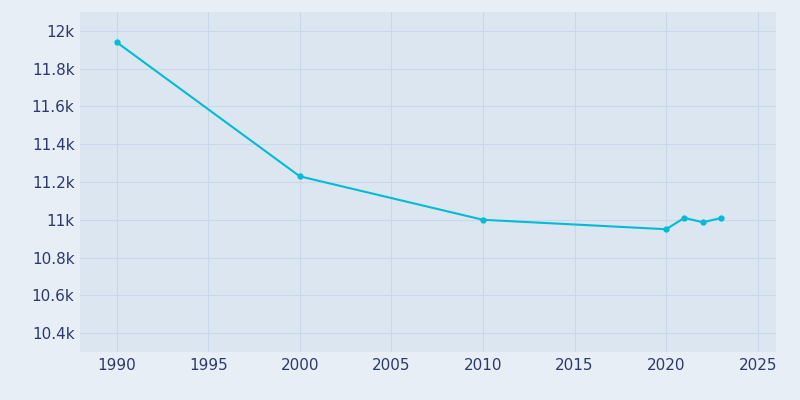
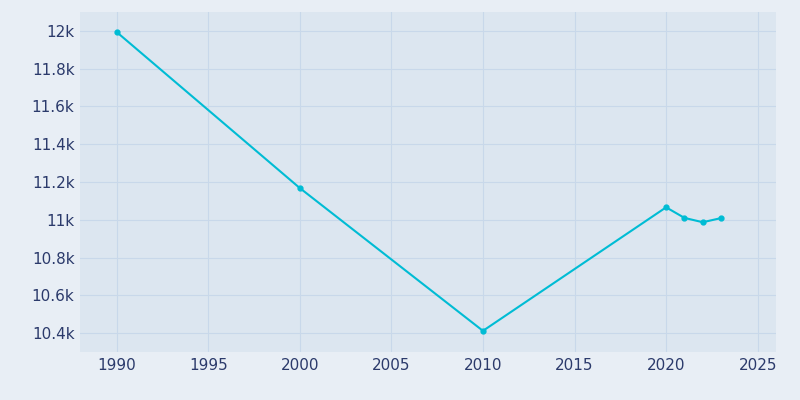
1990: 11.94k -> 11.99k
2000: 11.23k -> 11.17k
2010: 11.00k -> 10.41k
2020: 10.95k -> 11.07k
